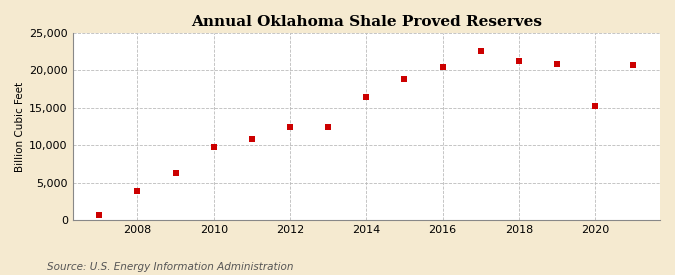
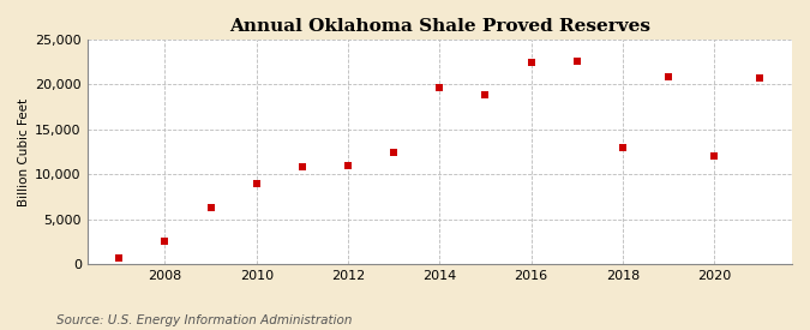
2008: 3,900 -> 2,600
2010: 9,800 -> 9,000
2012: 12,400 -> 11,000
2014: 16,500 -> 19,600
2016: 20,400 -> 22,400
2018: 21,300 -> 13,000
2020: 15,300 -> 12,000
